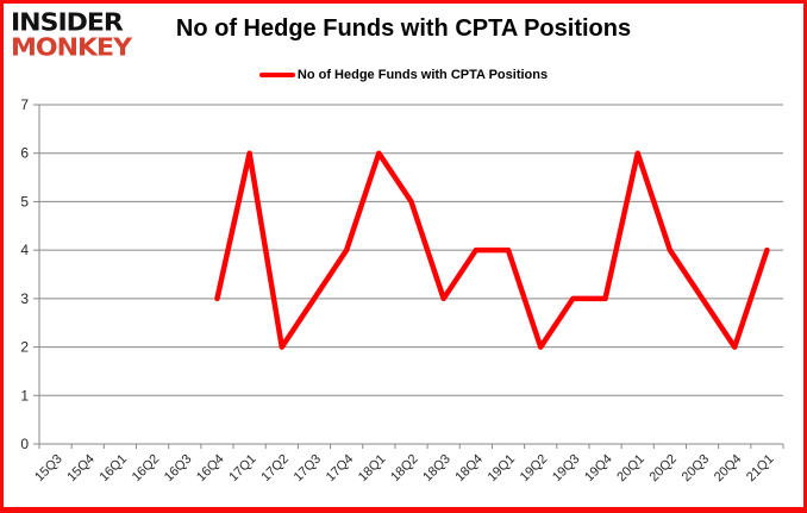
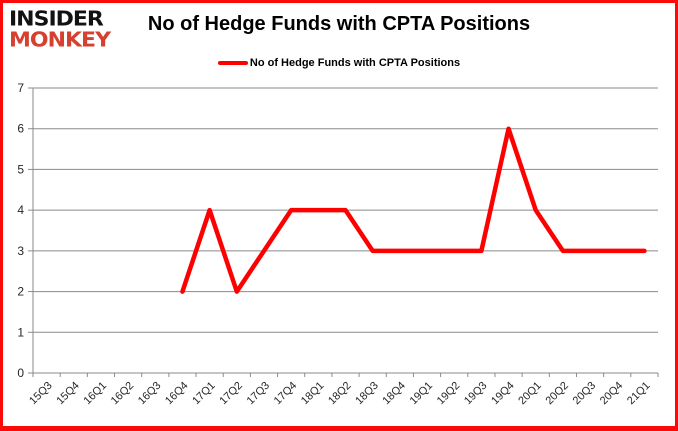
16Q4: 3 -> 2
17Q1: 6 -> 4
18Q1: 6 -> 4
18Q2: 5 -> 4
18Q4: 4 -> 3
19Q1: 4 -> 3
19Q2: 2 -> 3
19Q4: 3 -> 6
20Q1: 6 -> 4
20Q2: 4 -> 3
20Q4: 2 -> 3
21Q1: 4 -> 3
